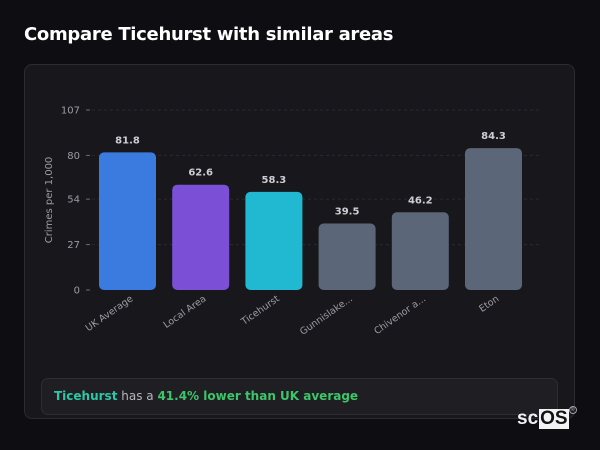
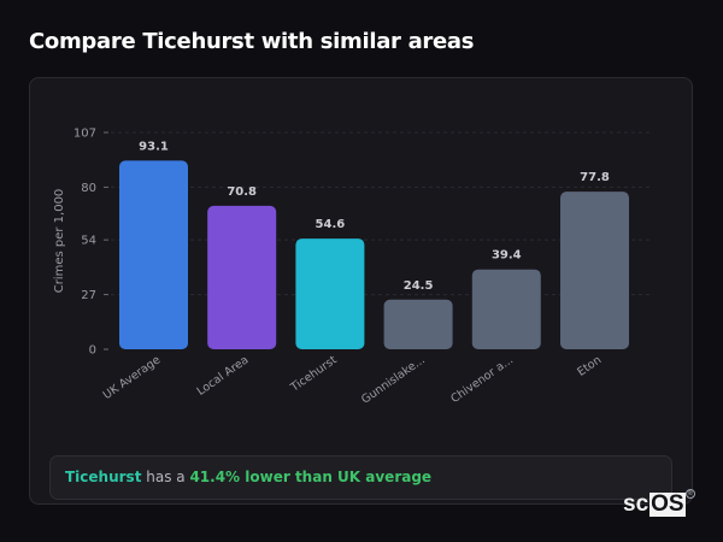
UK Average: 81.8 -> 93.1
Local Area: 62.6 -> 70.8
Ticehurst: 58.3 -> 54.6
Gunnislake...: 39.5 -> 24.5
Chivenor a...: 46.2 -> 39.4
Eton: 84.3 -> 77.8
